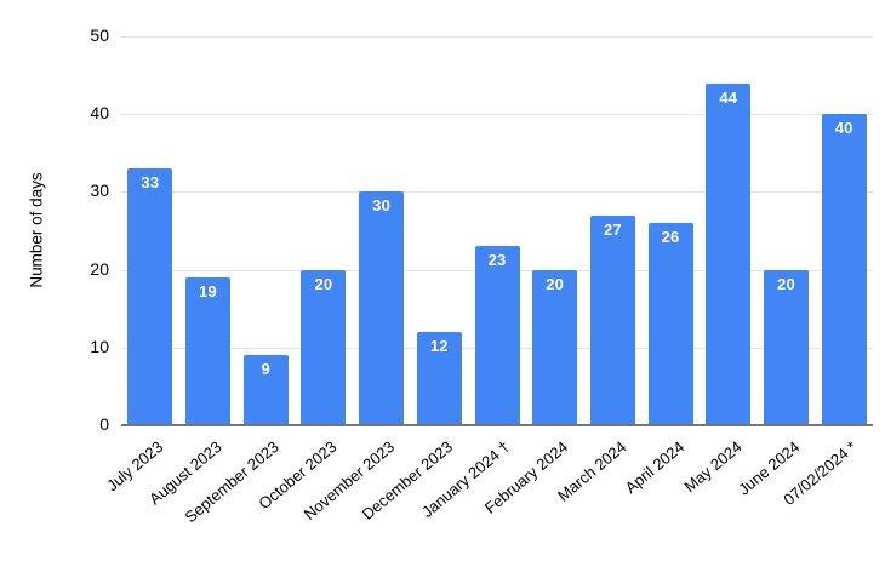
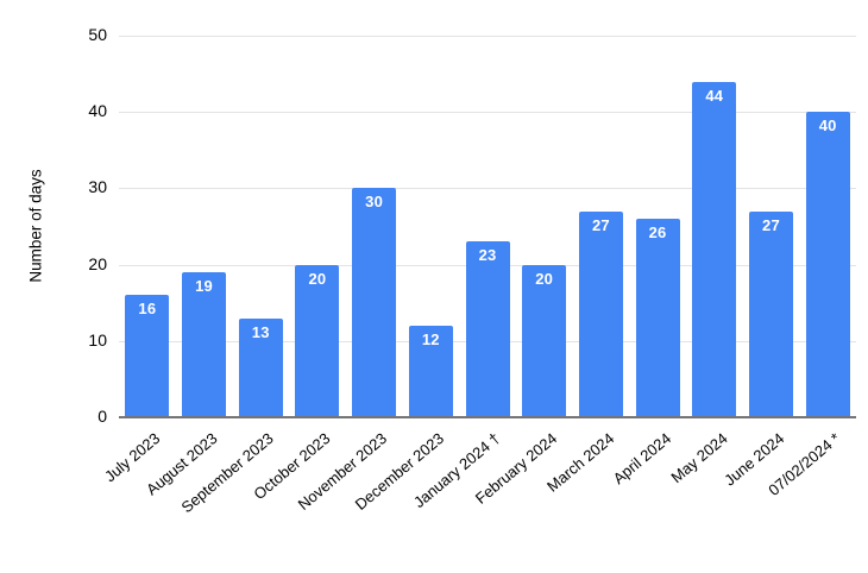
July 2023: 33 -> 16
September 2023: 9 -> 13
June 2024: 20 -> 27
